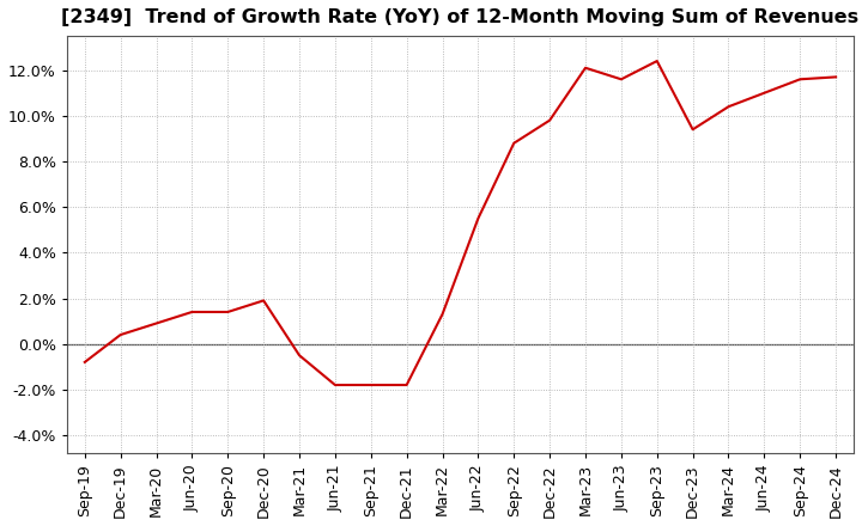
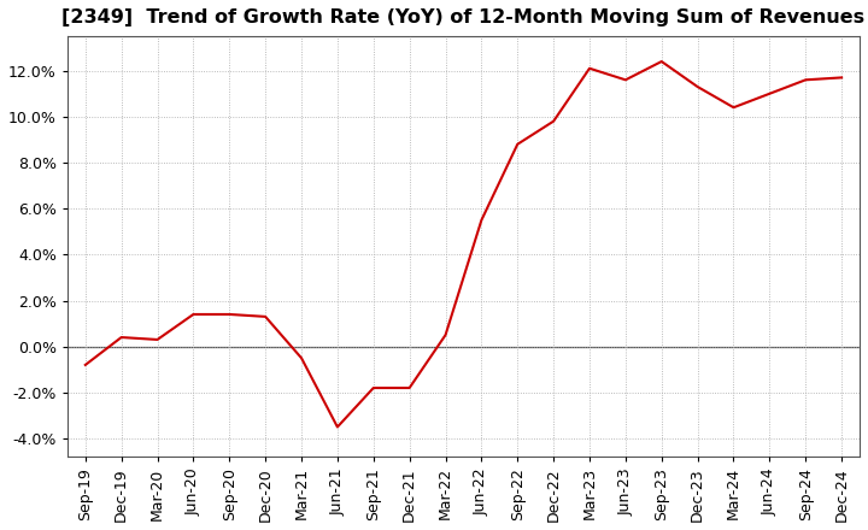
Mar-20: 0.9% -> 0.3%
Dec-20: 1.9% -> 1.3%
Jun-21: -1.8% -> -3.5%
Mar-22: 1.3% -> 0.5%
Dec-23: 9.4% -> 11.3%
